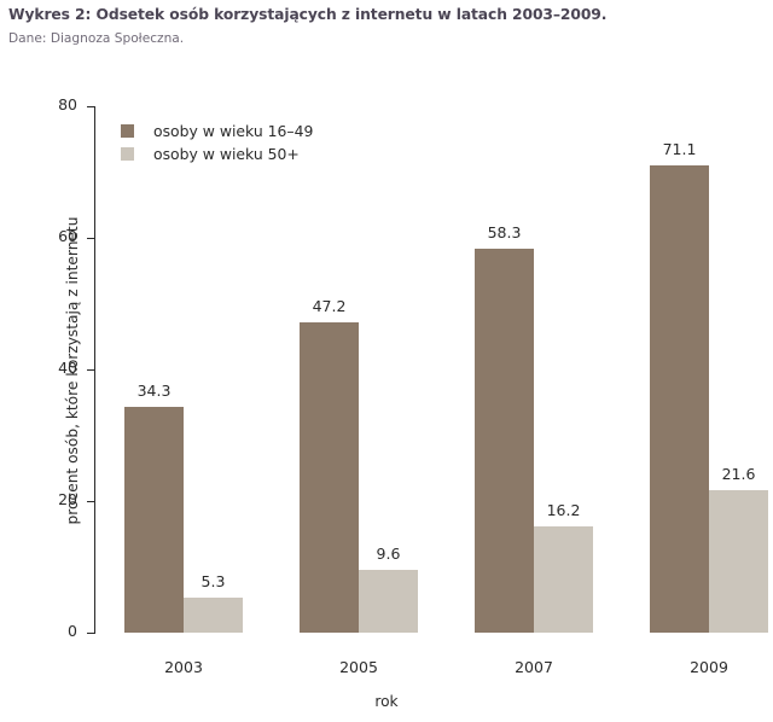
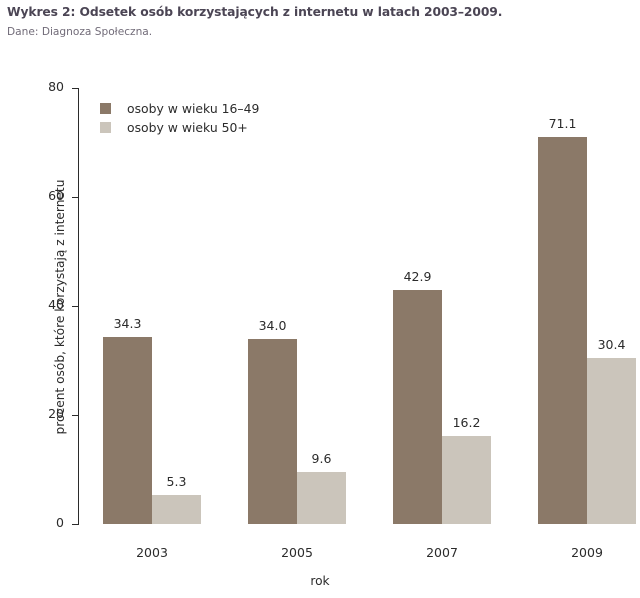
osoby w wieku 16–49/2005: 47.2 -> 34.0
osoby w wieku 16–49/2007: 58.3 -> 42.9
osoby w wieku 50+/2009: 21.6 -> 30.4
